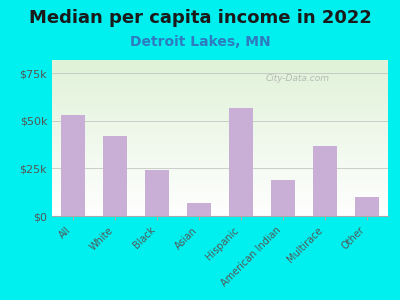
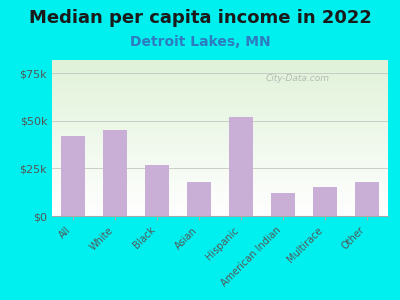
All: $53k -> $42k
White: $42k -> $45k
Black: $24k -> $27k
Asian: $7k -> $18k
Hispanic: $57k -> $52k
American Indian: $19k -> $12k
Multirace: $37k -> $15k
Other: $10k -> $18k
